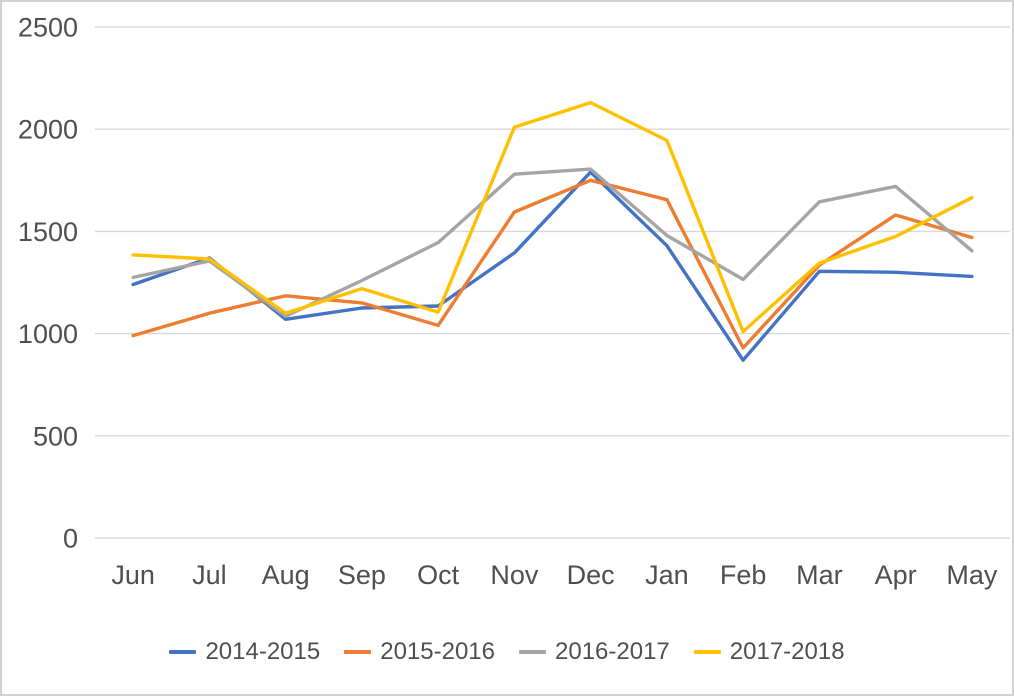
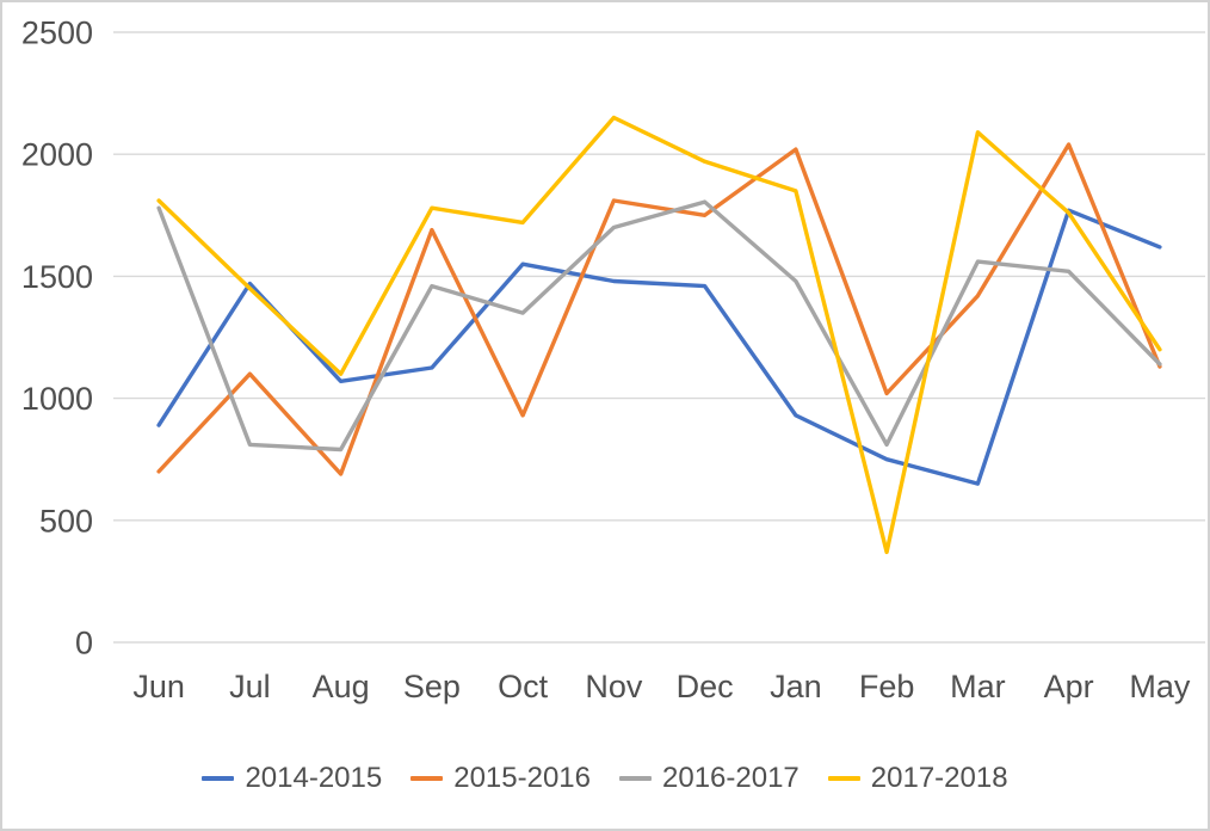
2014-2015/Jun: 1240 -> 890
2015-2016/Jun: 990 -> 700
2016-2017/Jun: 1280 -> 1780
2017-2018/Jun: 1380 -> 1810
2014-2015/Jul: 1370 -> 1470
2016-2017/Jul: 1360 -> 810
2017-2018/Jul: 1360 -> 1450
2015-2016/Aug: 1180 -> 690
2016-2017/Aug: 1080 -> 790
2015-2016/Sep: 1150 -> 1690
2016-2017/Sep: 1260 -> 1460
2017-2018/Sep: 1220 -> 1780
2014-2015/Oct: 1140 -> 1550
2015-2016/Oct: 1040 -> 930
2016-2017/Oct: 1440 -> 1350
2017-2018/Oct: 1100 -> 1720
2014-2015/Nov: 1400 -> 1480
2015-2016/Nov: 1600 -> 1810
2016-2017/Nov: 1780 -> 1700
2017-2018/Nov: 2010 -> 2150
2014-2015/Dec: 1790 -> 1460
2017-2018/Dec: 2130 -> 1970
2014-2015/Jan: 1430 -> 930
2015-2016/Jan: 1660 -> 2020
2017-2018/Jan: 1940 -> 1850
2014-2015/Feb: 870 -> 750
2015-2016/Feb: 930 -> 1020
2016-2017/Feb: 1260 -> 810
2017-2018/Feb: 1010 -> 370
2014-2015/Mar: 1300 -> 650
2015-2016/Mar: 1340 -> 1420
2016-2017/Mar: 1640 -> 1560
2017-2018/Mar: 1340 -> 2090
2014-2015/Apr: 1300 -> 1770
2015-2016/Apr: 1580 -> 2040
2016-2017/Apr: 1720 -> 1520
2017-2018/Apr: 1480 -> 1760
2014-2015/May: 1280 -> 1620
2015-2016/May: 1470 -> 1130
2016-2017/May: 1400 -> 1140
2017-2018/May: 1660 -> 1200
